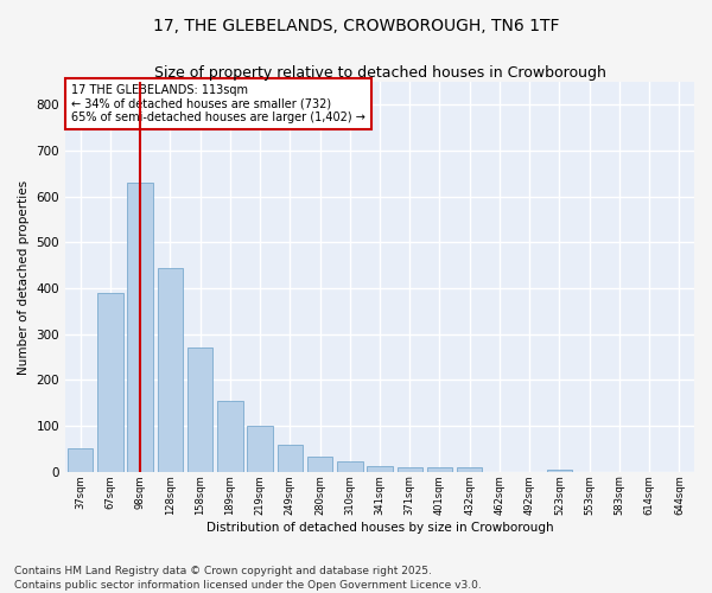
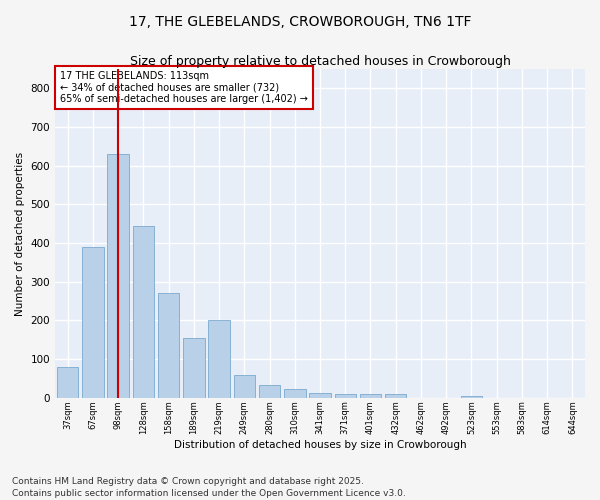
37sqm: 50 -> 80
219sqm: 100 -> 200
